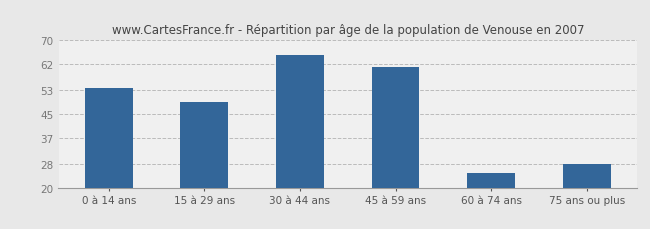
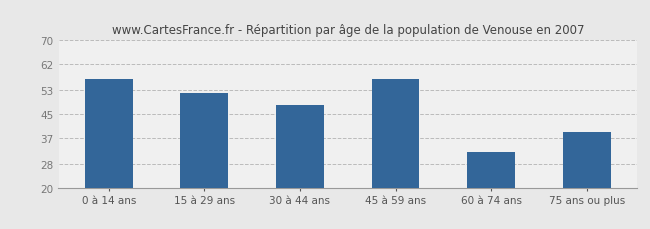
0 à 14 ans: 54 -> 57
15 à 29 ans: 49 -> 52
30 à 44 ans: 65 -> 48
45 à 59 ans: 61 -> 57
60 à 74 ans: 25 -> 32
75 ans ou plus: 28 -> 39
